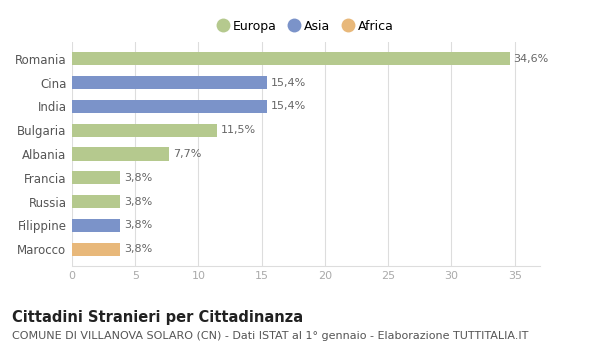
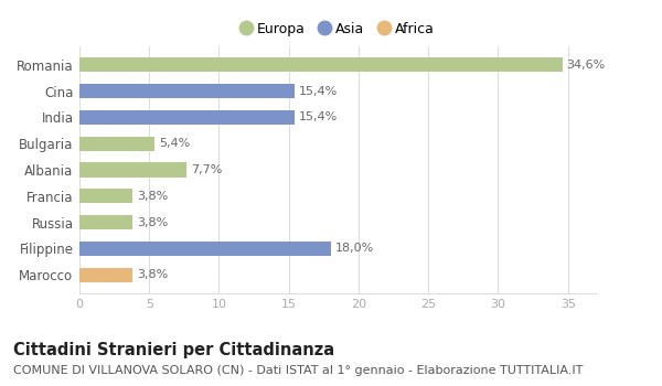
Bulgaria: 11,5% -> 5,4%
Filippine: 3,8% -> 18,0%
